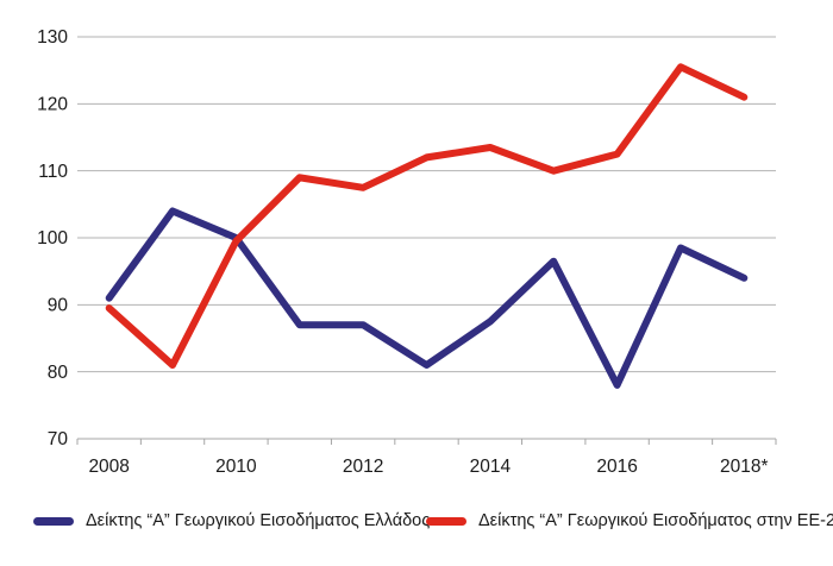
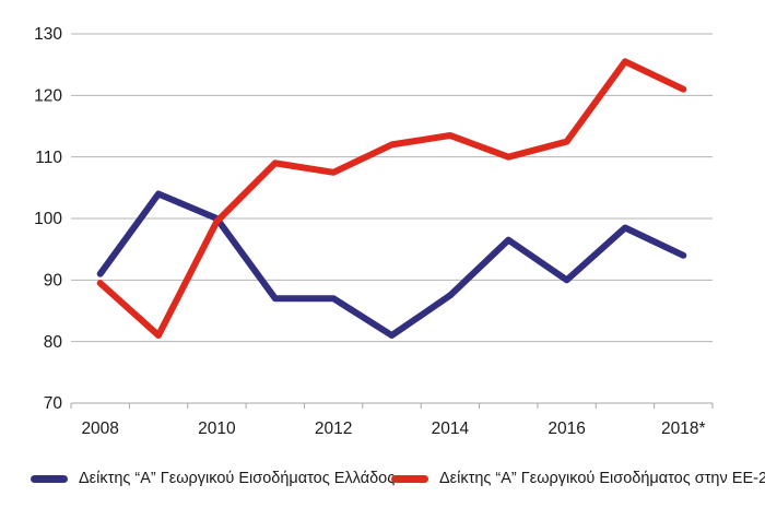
Δείκτης “Α” Γεωργικού Εισοδήματος Ελλάδος/2016: 78 -> 90
